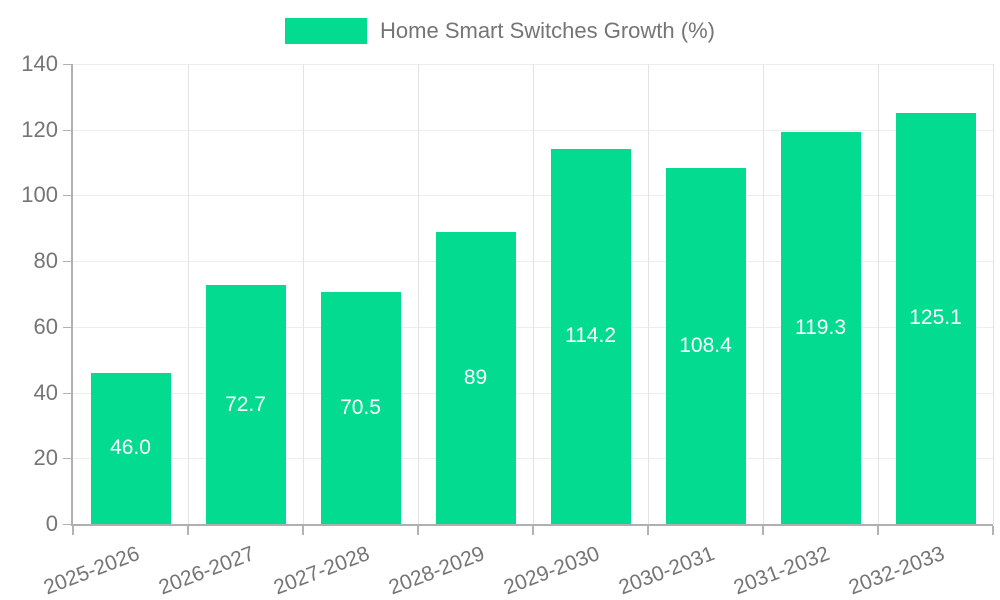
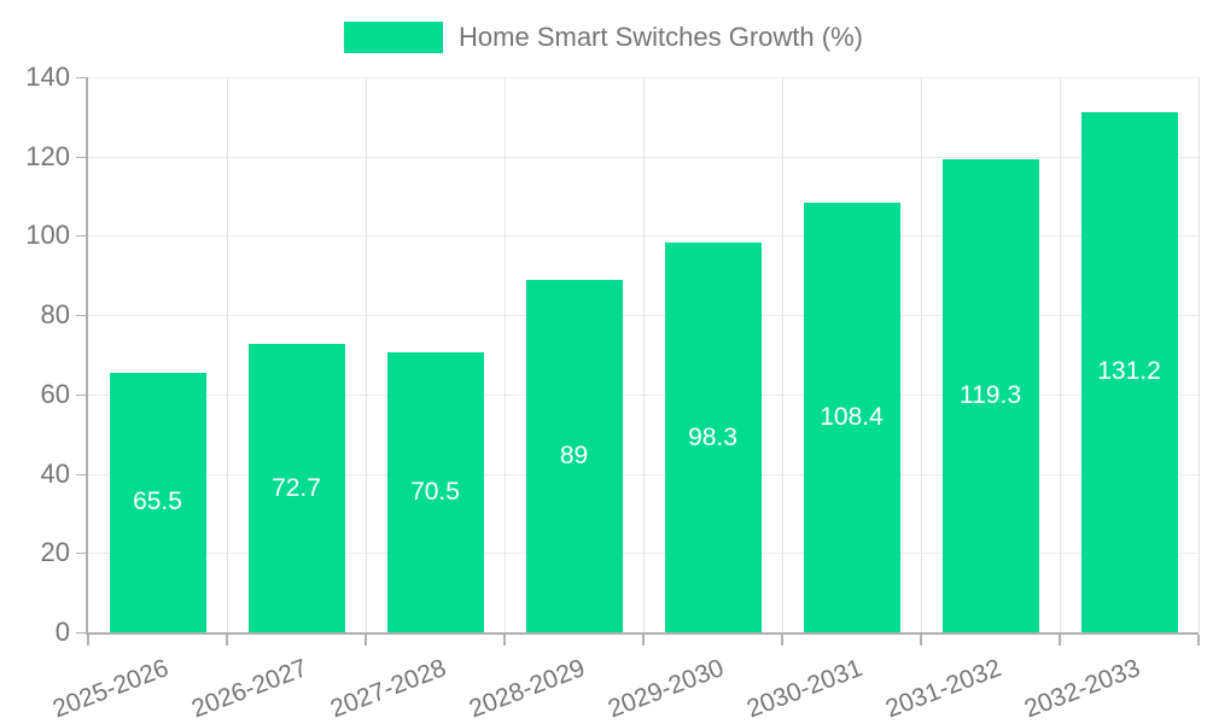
2025-2026: 46.0 -> 65.5
2029-2030: 114.2 -> 98.3
2032-2033: 125.1 -> 131.2
